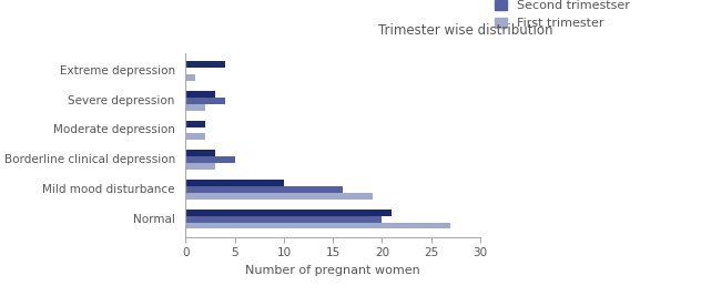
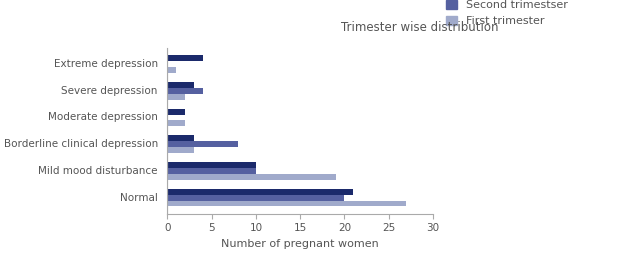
Second trimestser/Borderline clinical depression: 5 -> 8
Second trimestser/Mild mood disturbance: 16 -> 10
